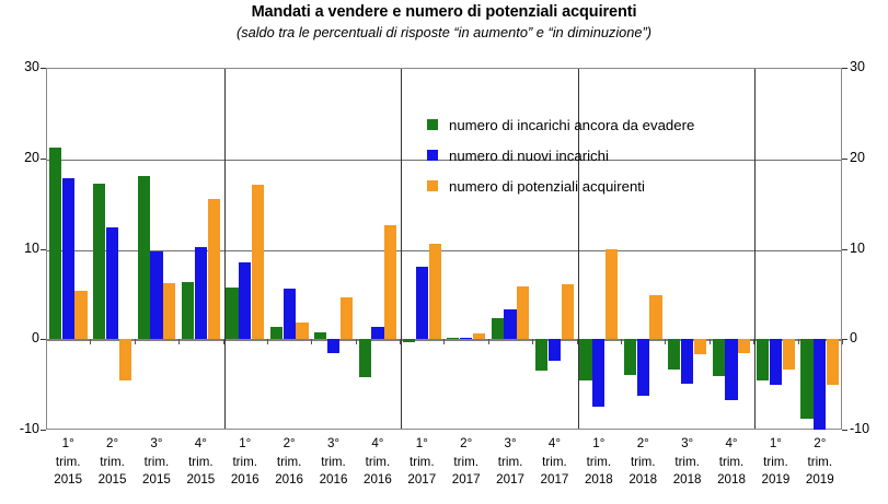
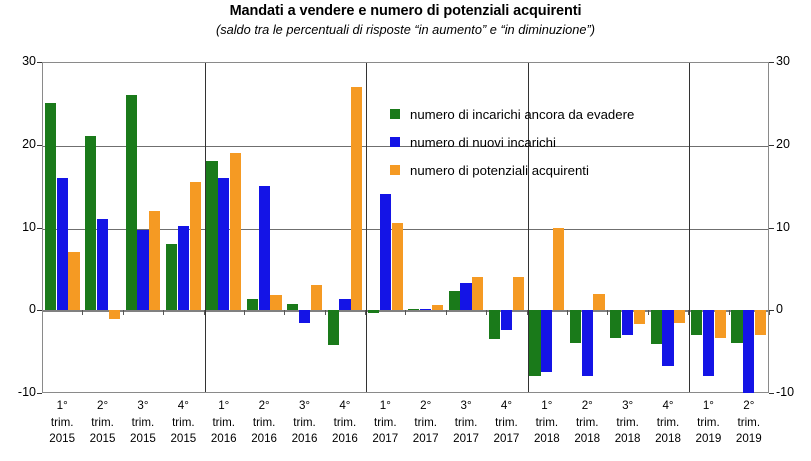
numero di incarichi ancora da evadere/1° trim. 2015: 21 -> 25
numero di nuovi incarichi/1° trim. 2015: 18 -> 16
numero di potenziali acquirenti/1° trim. 2015: 5 -> 7
numero di incarichi ancora da evadere/2° trim. 2015: 17 -> 21
numero di nuovi incarichi/2° trim. 2015: 12 -> 11
numero di potenziali acquirenti/2° trim. 2015: -5 -> -1
numero di incarichi ancora da evadere/3° trim. 2015: 18 -> 26
numero di potenziali acquirenti/3° trim. 2015: 6 -> 12
numero di incarichi ancora da evadere/4° trim. 2015: 6 -> 8
numero di incarichi ancora da evadere/1° trim. 2016: 6 -> 18
numero di nuovi incarichi/1° trim. 2016: 8 -> 16
numero di potenziali acquirenti/1° trim. 2016: 17 -> 19
numero di nuovi incarichi/2° trim. 2016: 6 -> 15
numero di potenziali acquirenti/3° trim. 2016: 5 -> 3
numero di potenziali acquirenti/4° trim. 2016: 13 -> 27
numero di nuovi incarichi/1° trim. 2017: 8 -> 14
numero di potenziali acquirenti/3° trim. 2017: 6 -> 4
numero di potenziali acquirenti/4° trim. 2017: 6 -> 4
numero di incarichi ancora da evadere/1° trim. 2018: -5 -> -8
numero di nuovi incarichi/2° trim. 2018: -6 -> -8
numero di potenziali acquirenti/2° trim. 2018: 5 -> 2
numero di nuovi incarichi/3° trim. 2018: -5 -> -3
numero di incarichi ancora da evadere/1° trim. 2019: -5 -> -3
numero di nuovi incarichi/1° trim. 2019: -5 -> -8
numero di incarichi ancora da evadere/2° trim. 2019: -9 -> -4
numero di potenziali acquirenti/2° trim. 2019: -5 -> -3
